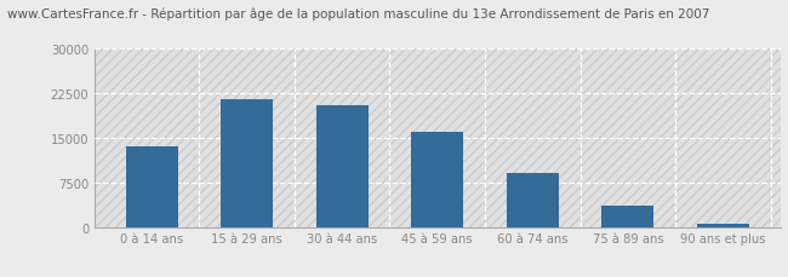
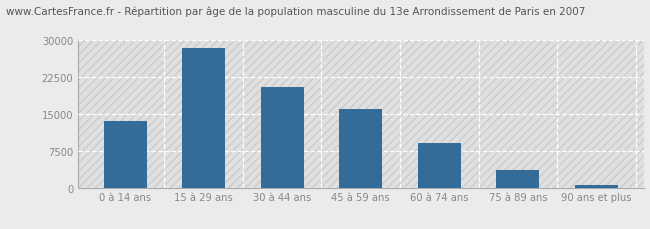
15 à 29 ans: 21500 -> 28500
